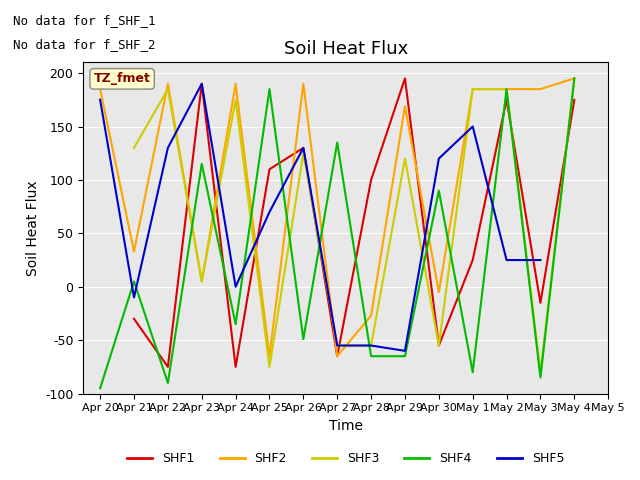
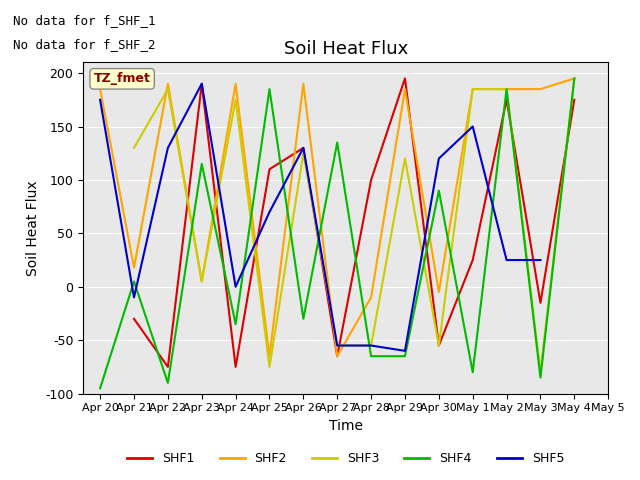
SHF2/Apr 21: 33 -> 18
SHF4/Apr 26: -49 -> -30
SHF2/Apr 28: -27 -> -10
SHF2/Apr 29: 169 -> 185
